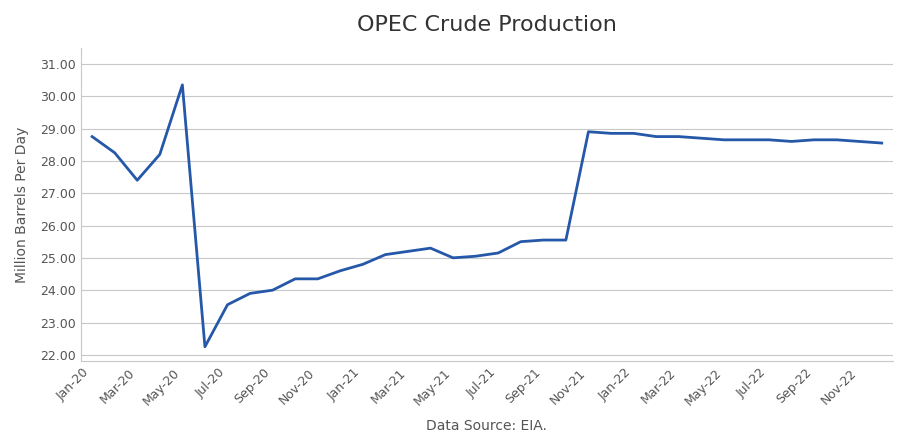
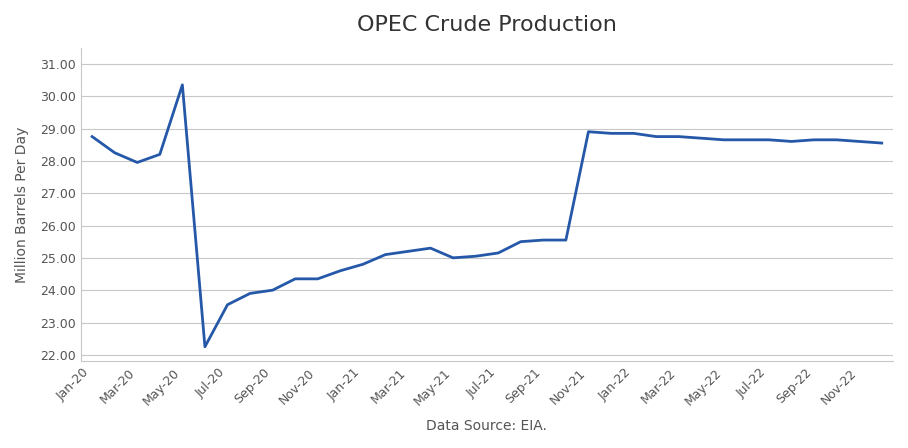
Mar-20: 27.40 -> 27.95
